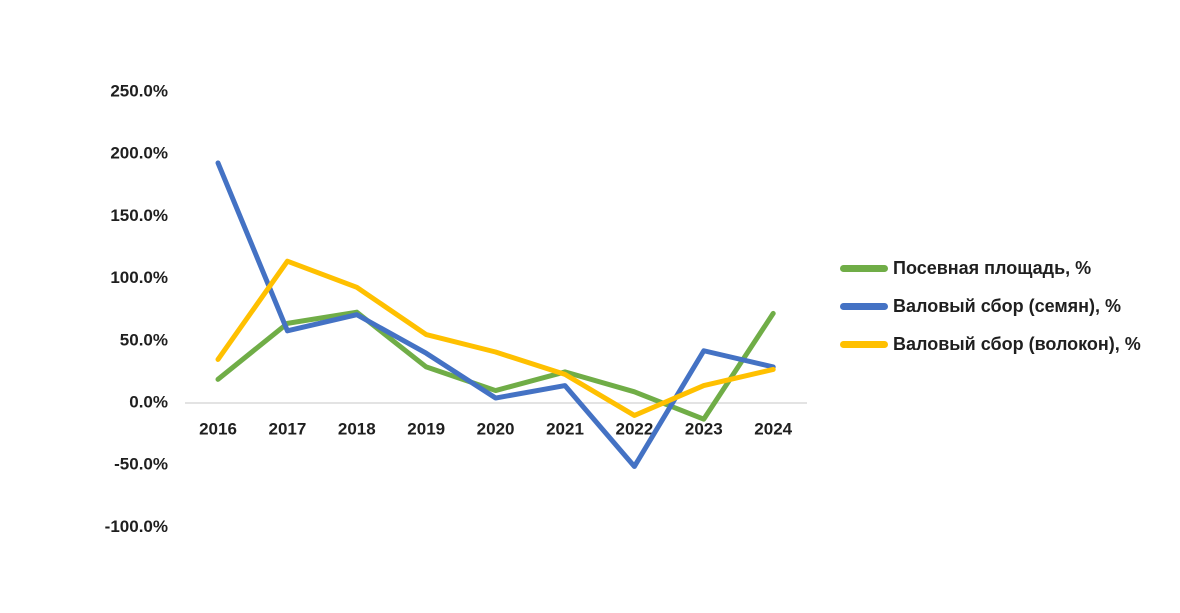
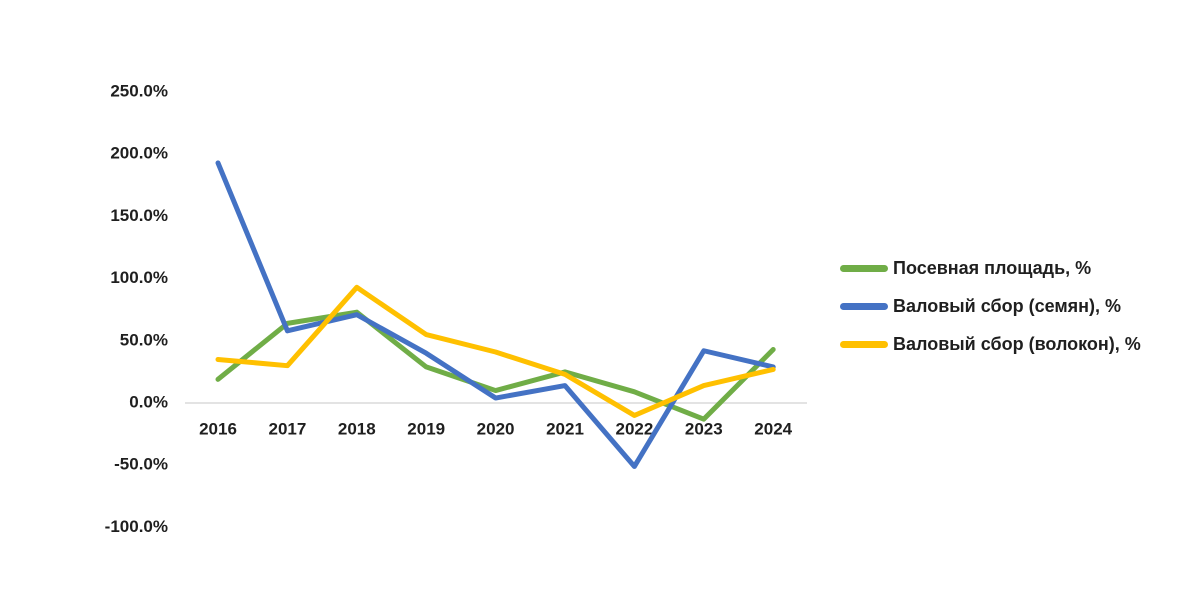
Валовый сбор (волокон), %/2017: 114% -> 30%
Посевная площадь, %/2024: 72% -> 43%
